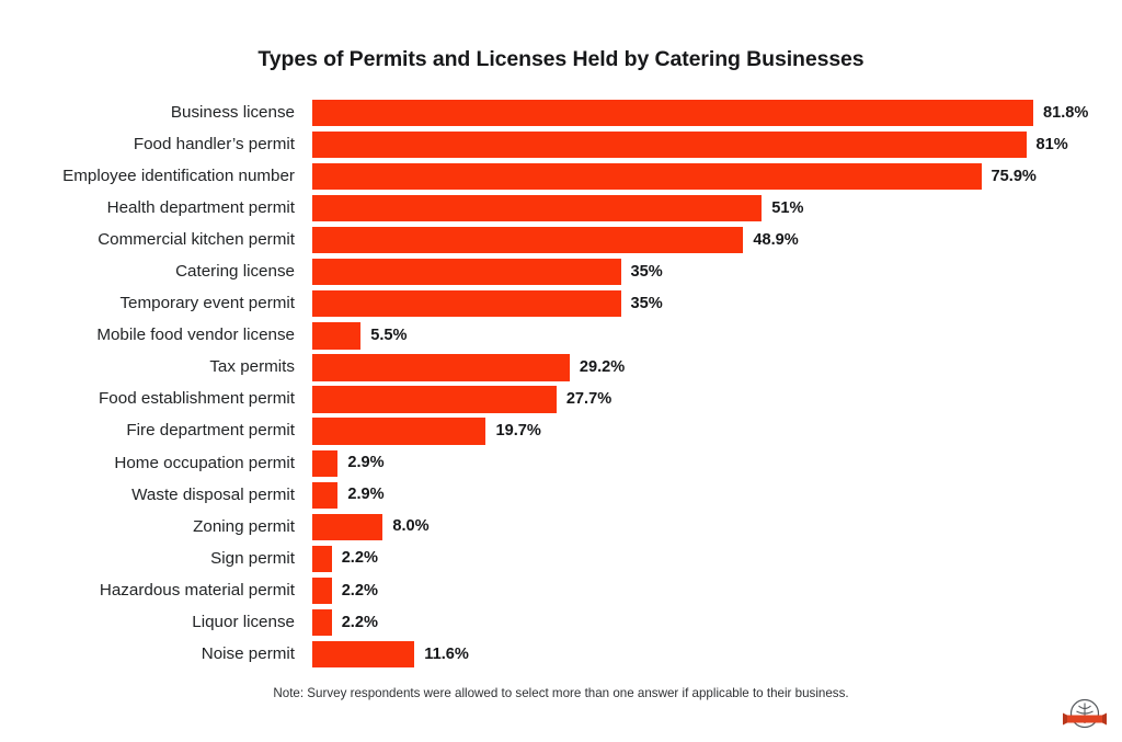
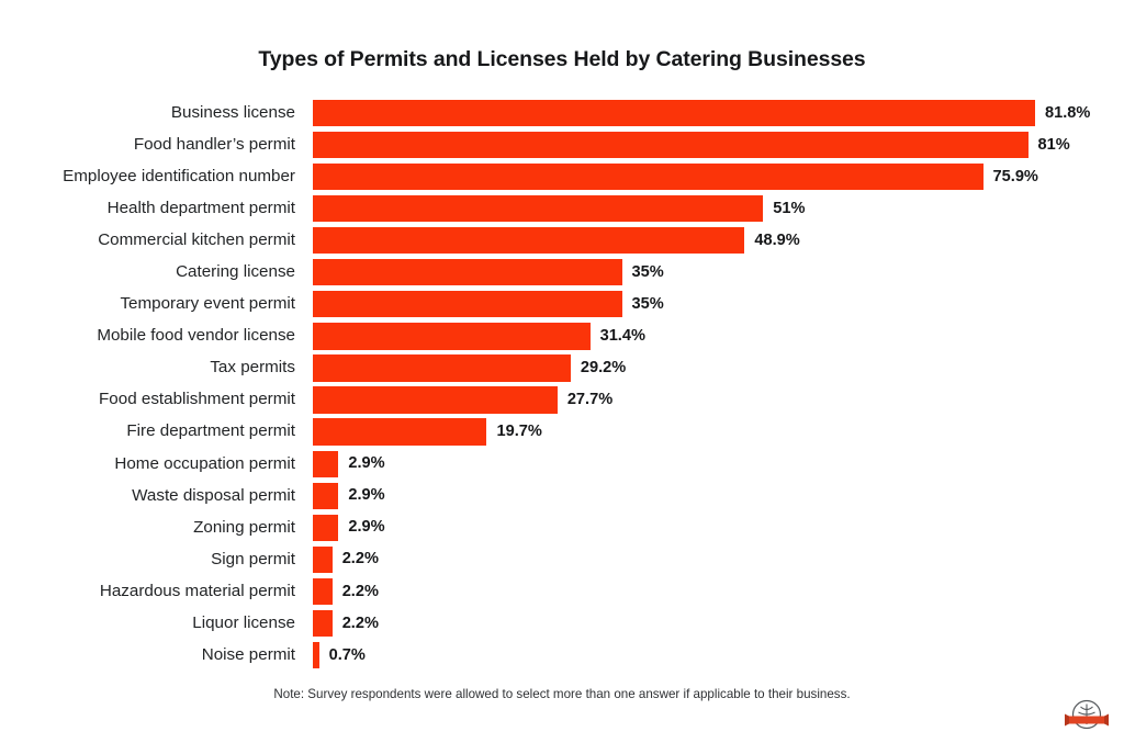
Mobile food vendor license: 5.5% -> 31.4%
Zoning permit: 8.0% -> 2.9%
Noise permit: 11.6% -> 0.7%
